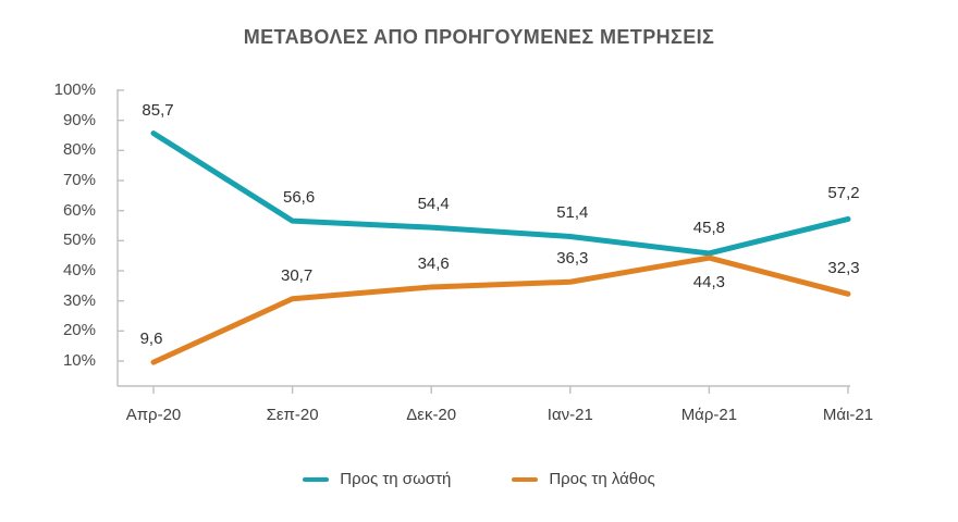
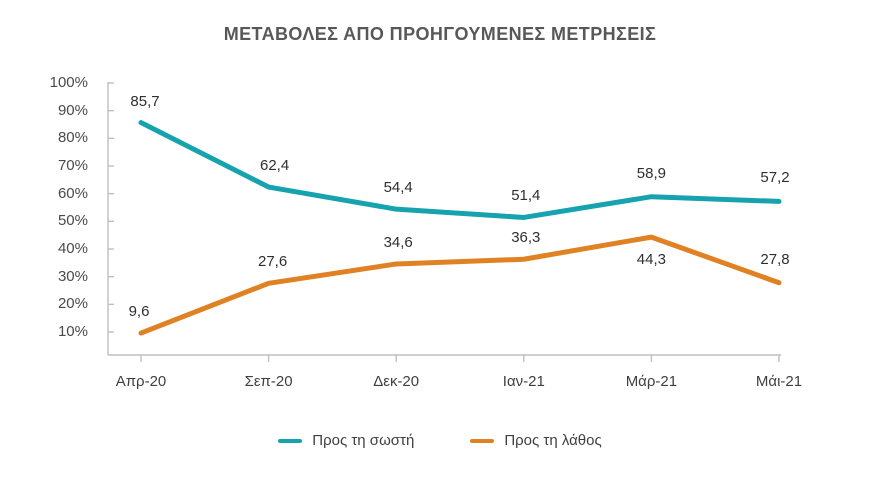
Προς τη σωστή/Σεπ-20: 56,6 -> 62,4
Προς τη λάθος/Σεπ-20: 30,7 -> 27,6
Προς τη σωστή/Μάρ-21: 45,8 -> 58,9
Προς τη λάθος/Μάι-21: 32,3 -> 27,8
